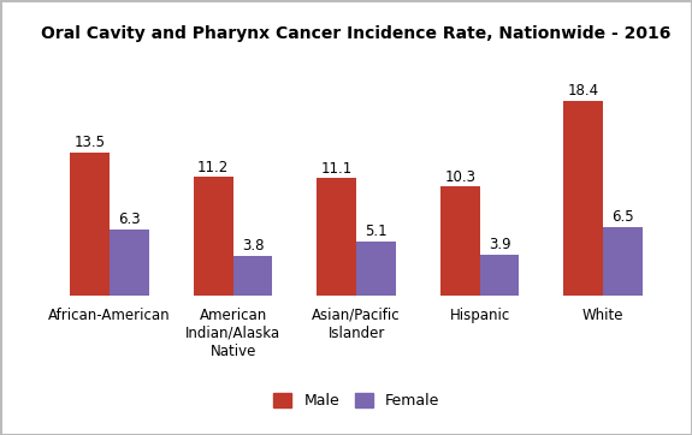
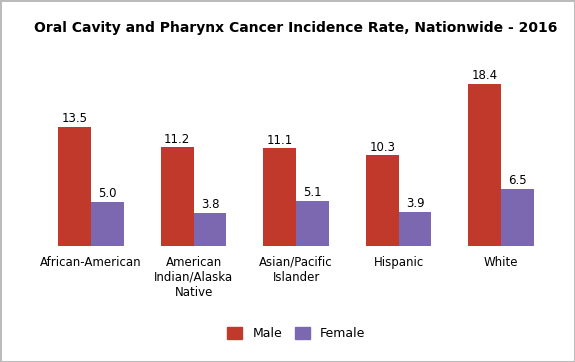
Female/African-American: 6.3 -> 5.0
